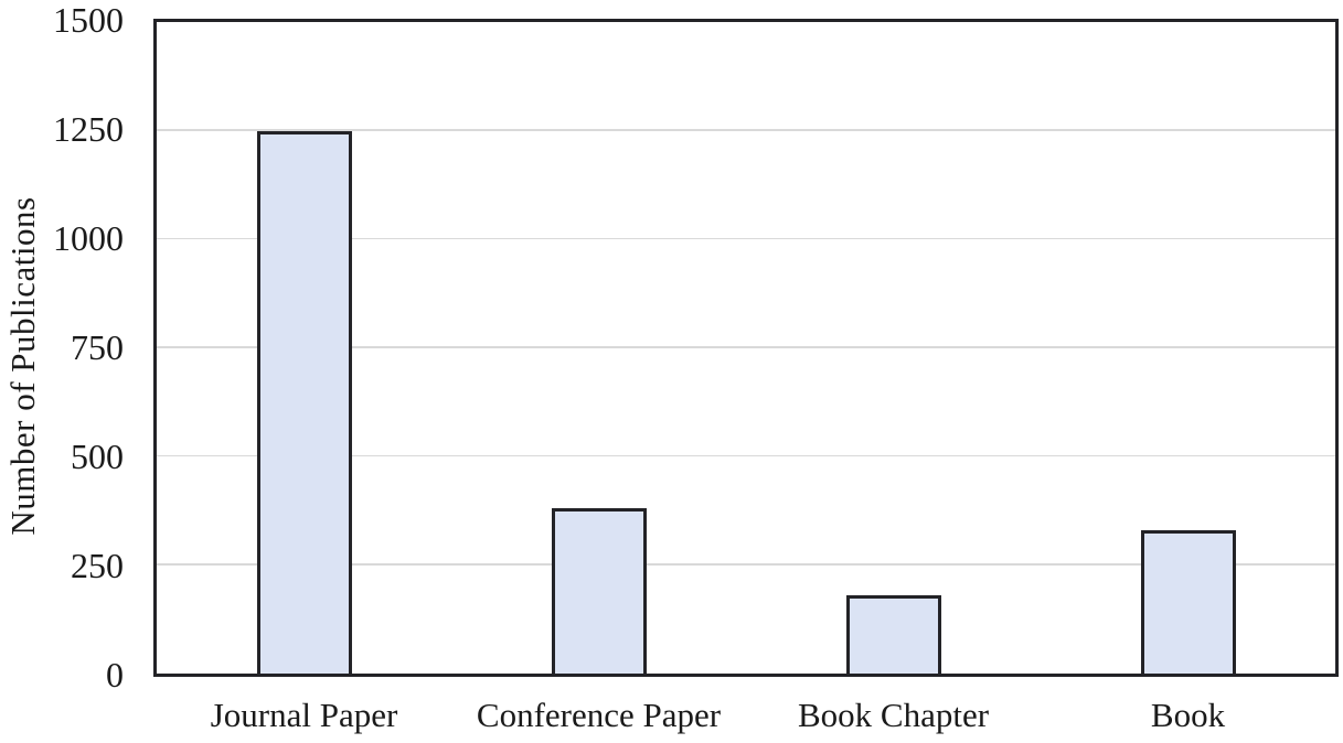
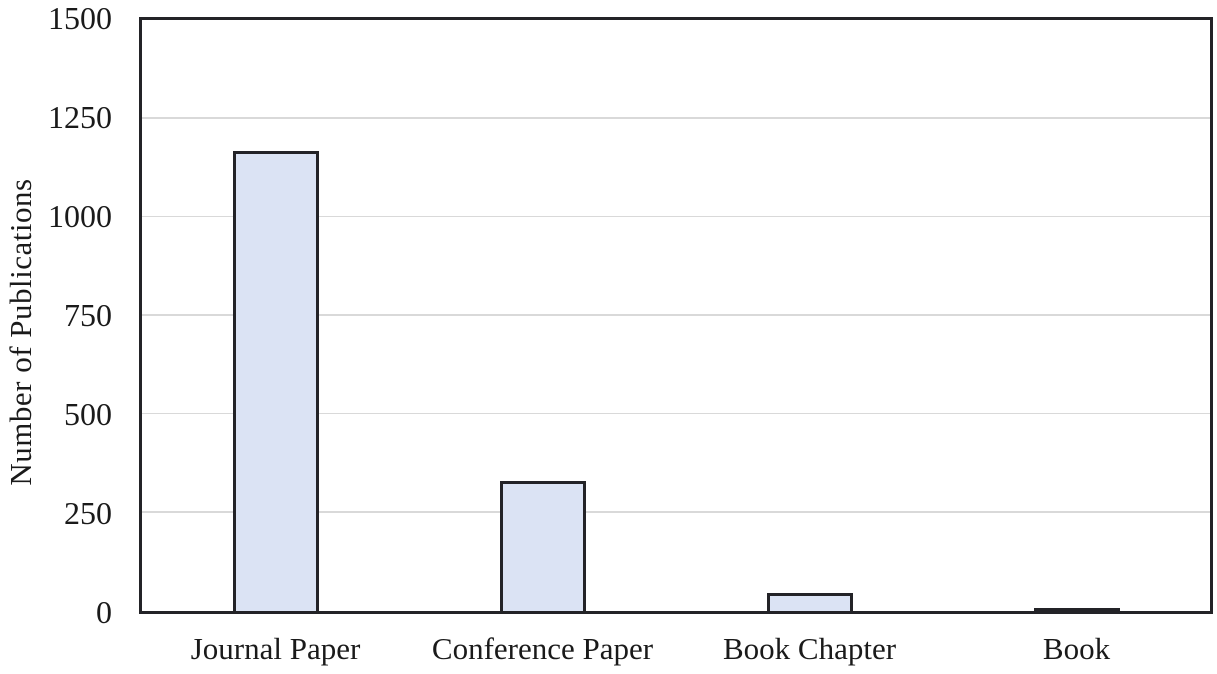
Journal Paper: 1250 -> 1170
Conference Paper: 380 -> 330
Book Chapter: 180 -> 40
Book: 330 -> 10
